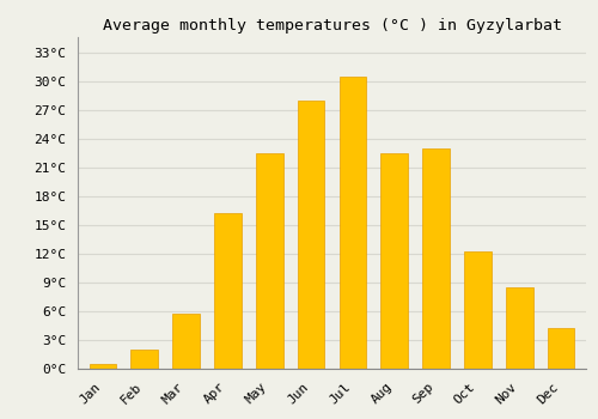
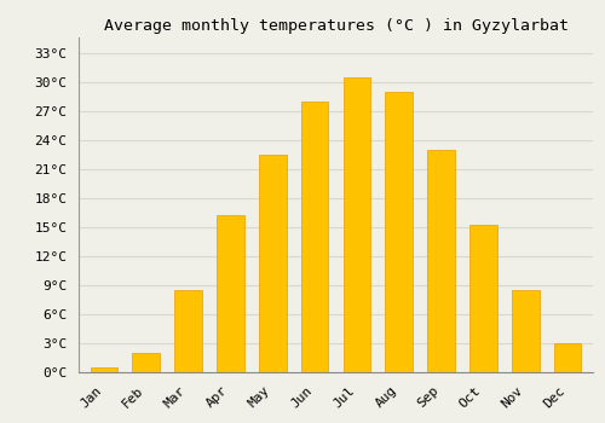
Mar: 5.8°C -> 8.5°C
Aug: 22.4°C -> 29.0°C
Oct: 12.2°C -> 15.2°C
Dec: 4.2°C -> 3.0°C
